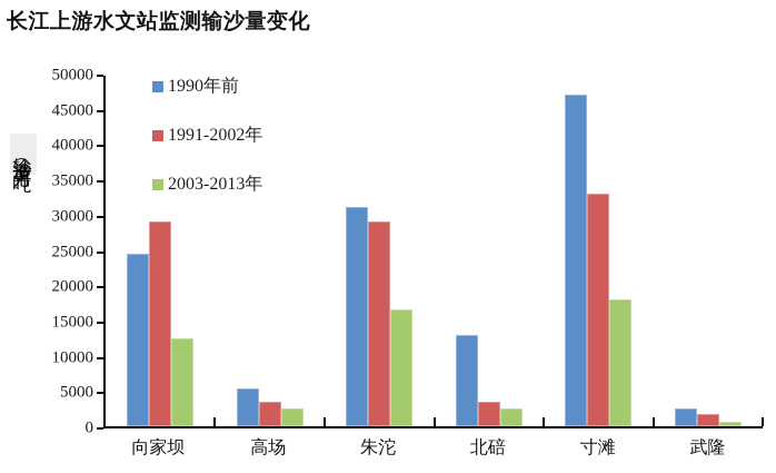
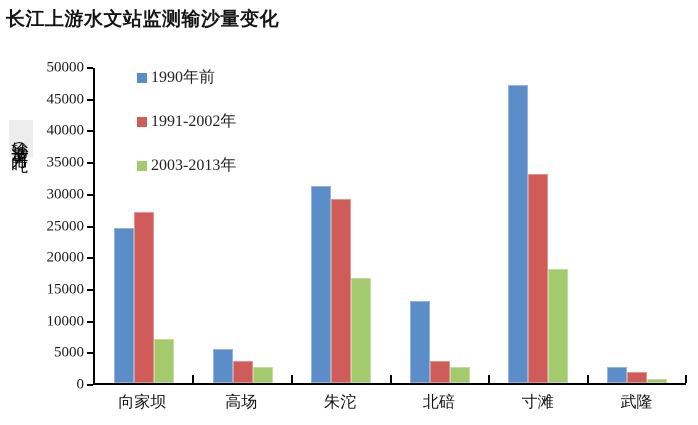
1991-2002年/向家坝: 29000 -> 27000
2003-2013年/向家坝: 12000 -> 7000
